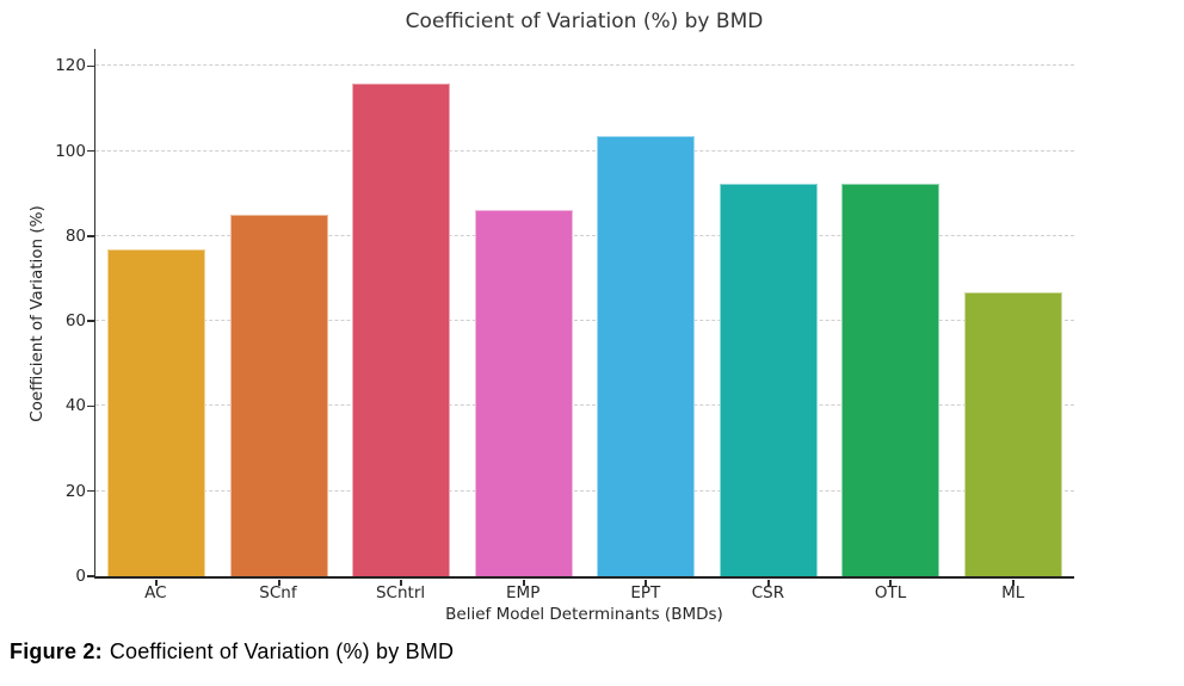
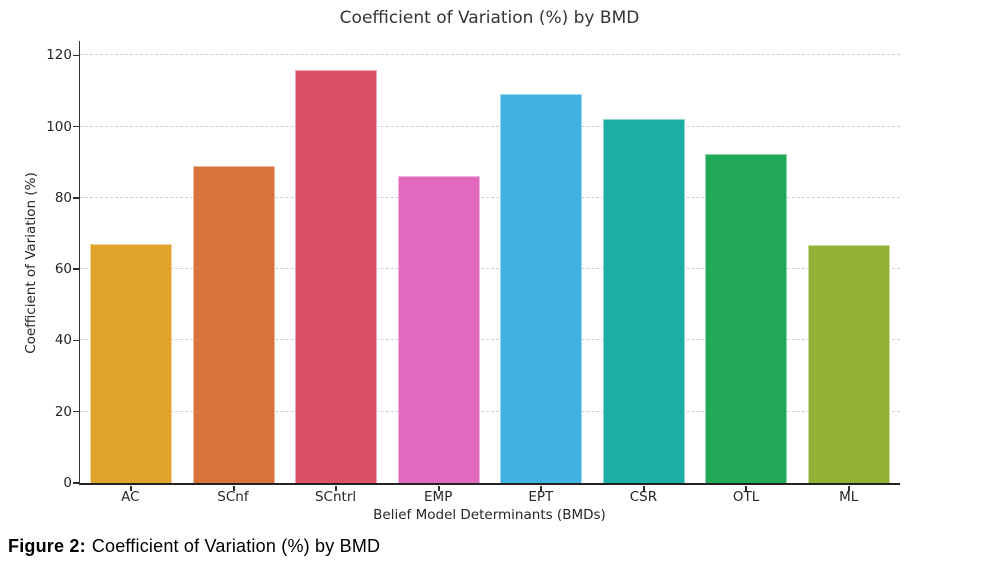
AC: 77 -> 67
SCnf: 85 -> 89
EPT: 104 -> 109
CSR: 92 -> 102
